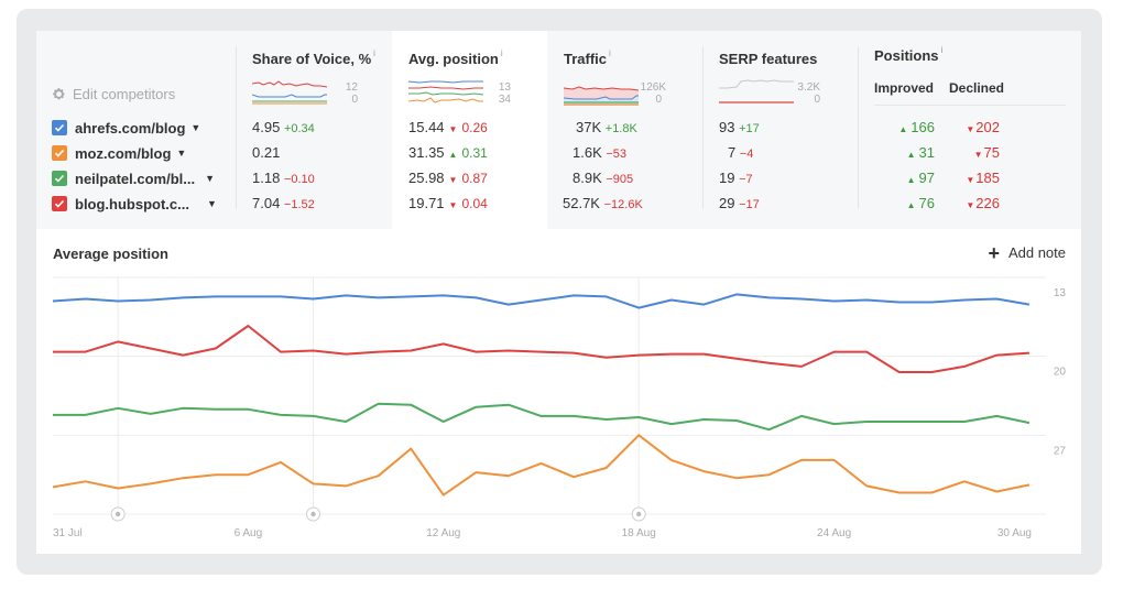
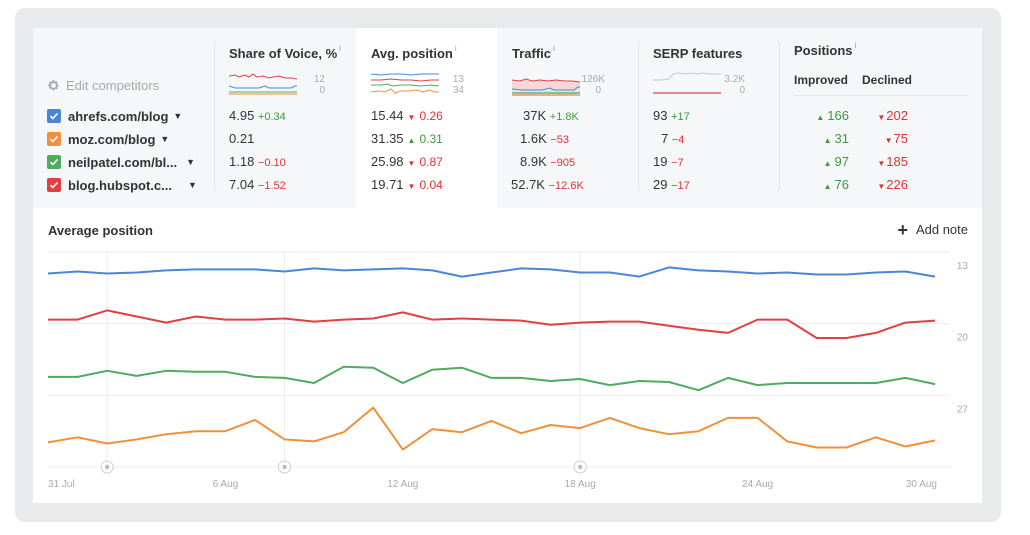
blog.hubspot.c.../6 Aug: 17.3 -> 19.6
ahrefs.com/blog/18 Aug: 15.7 -> 15.0
moz.com/blog/18 Aug: 27.0 -> 30.2
